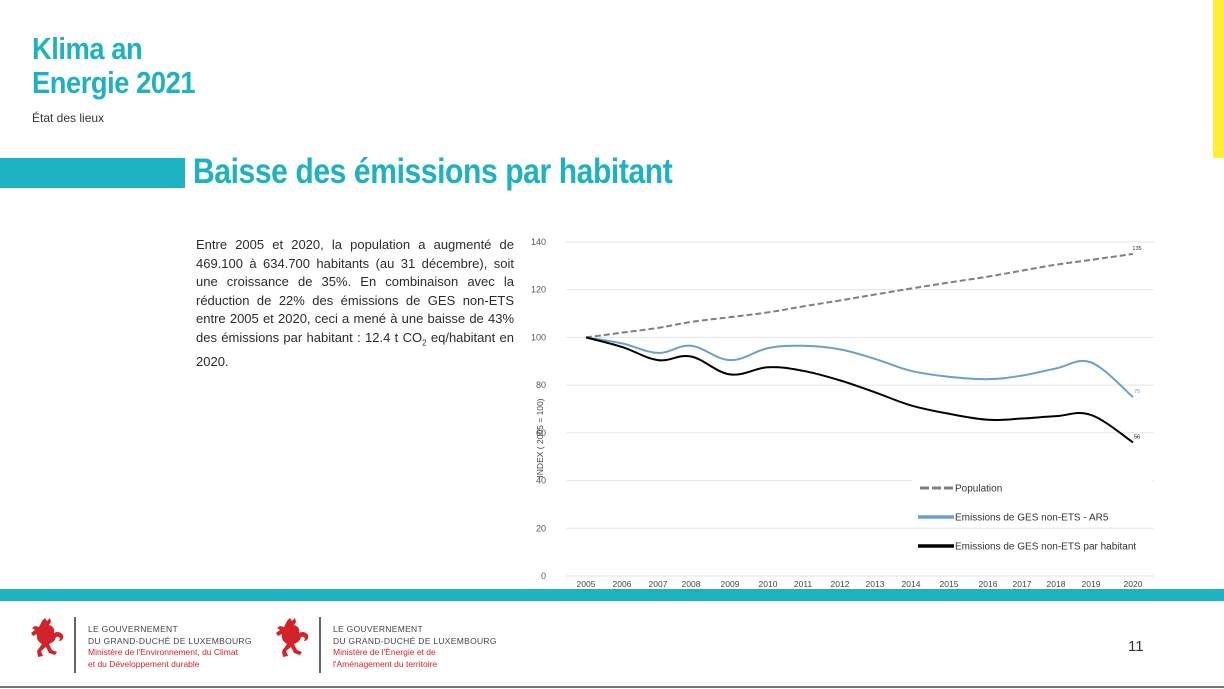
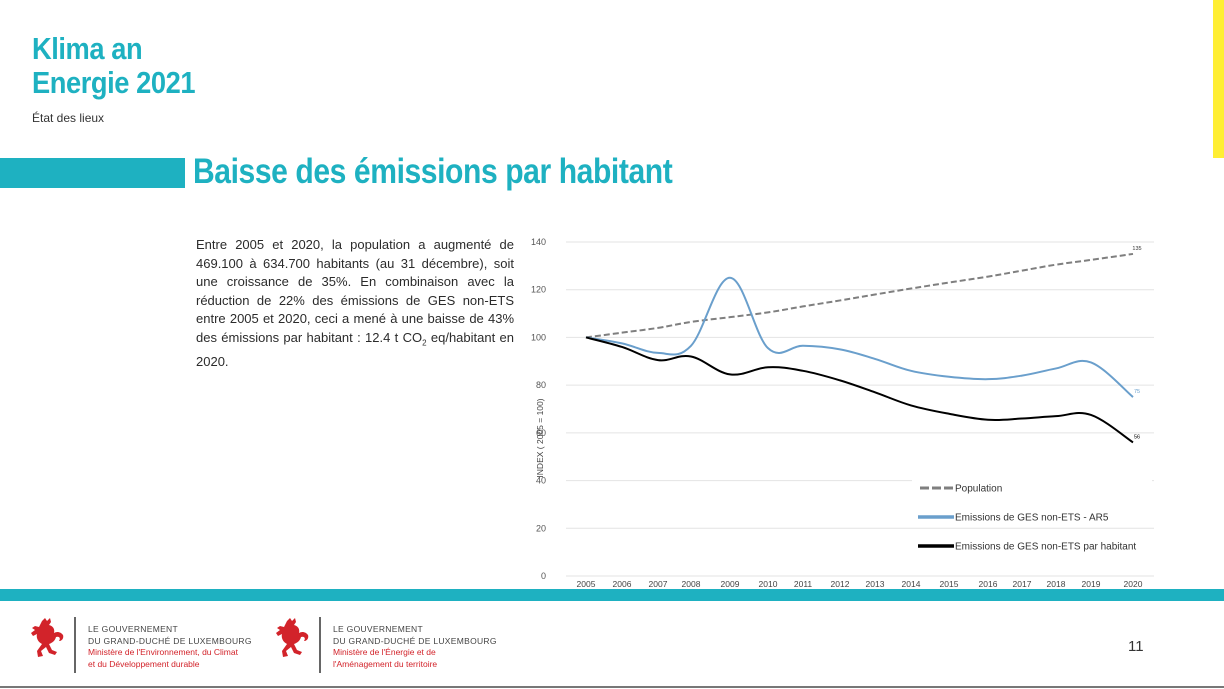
Emissions de GES non-ETS - AR5/2009: 90 -> 125
